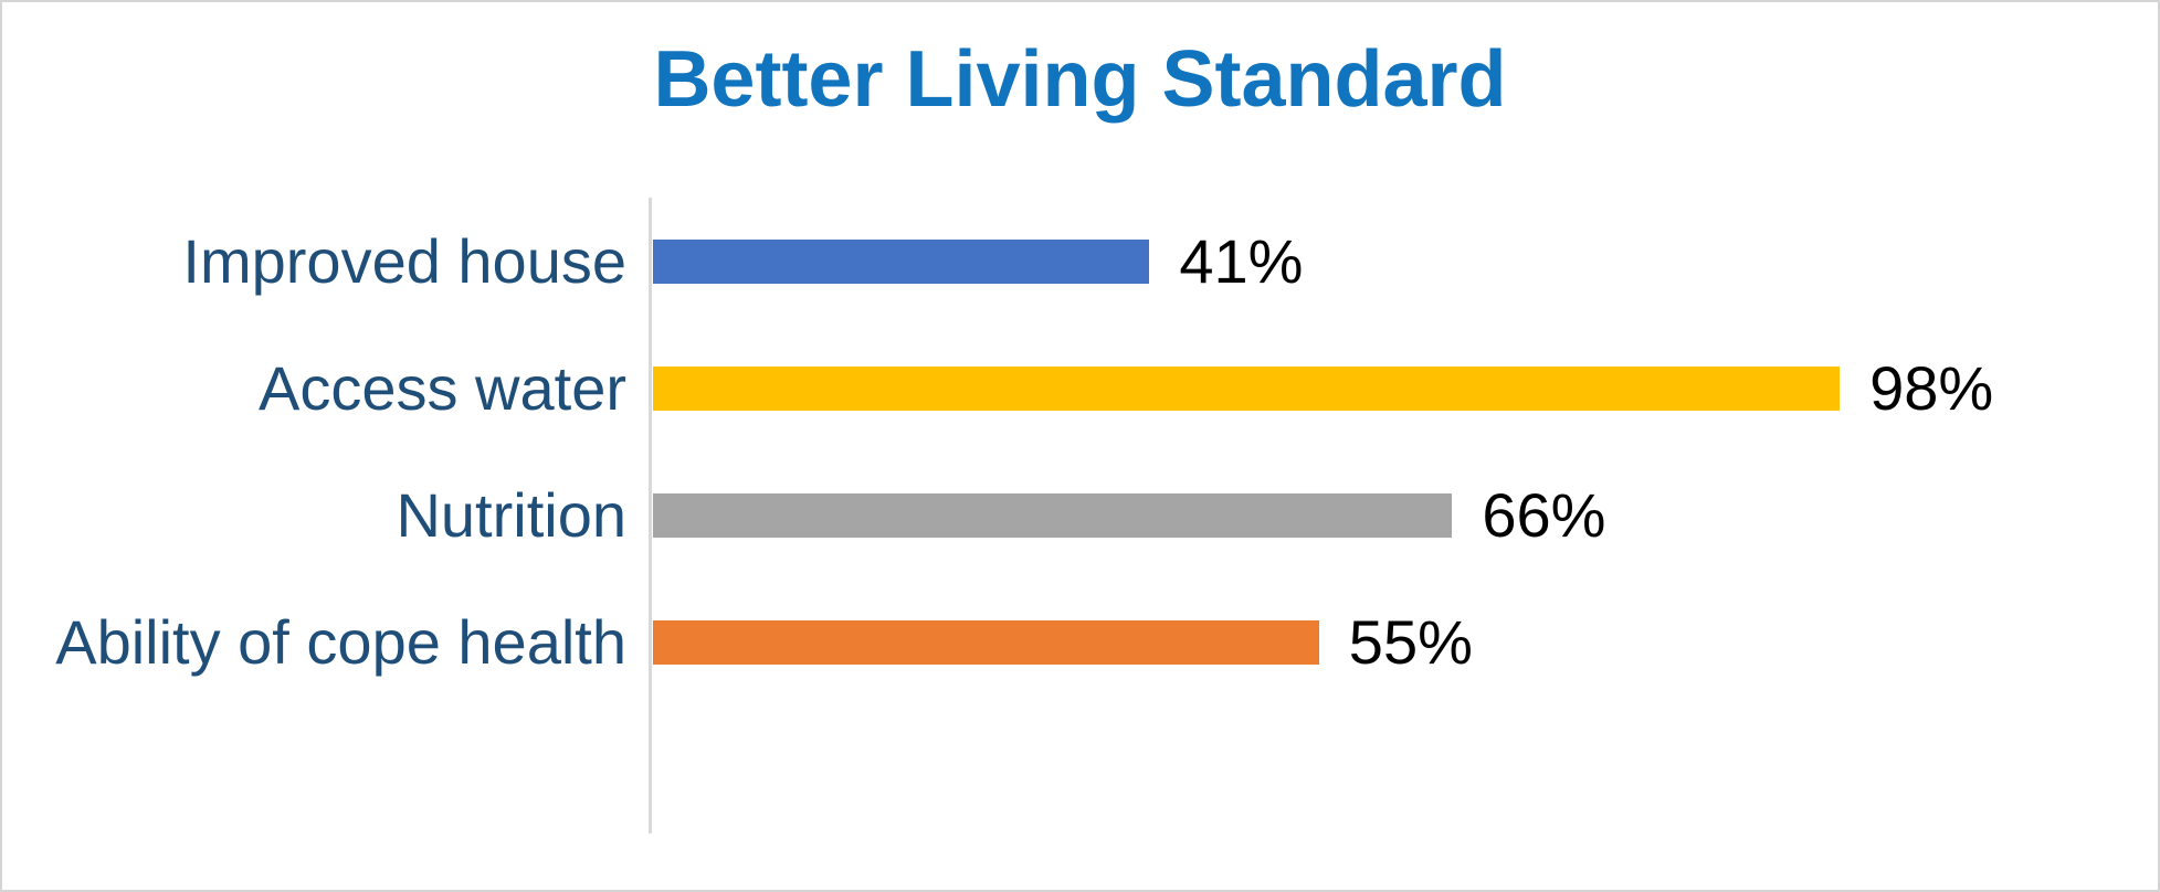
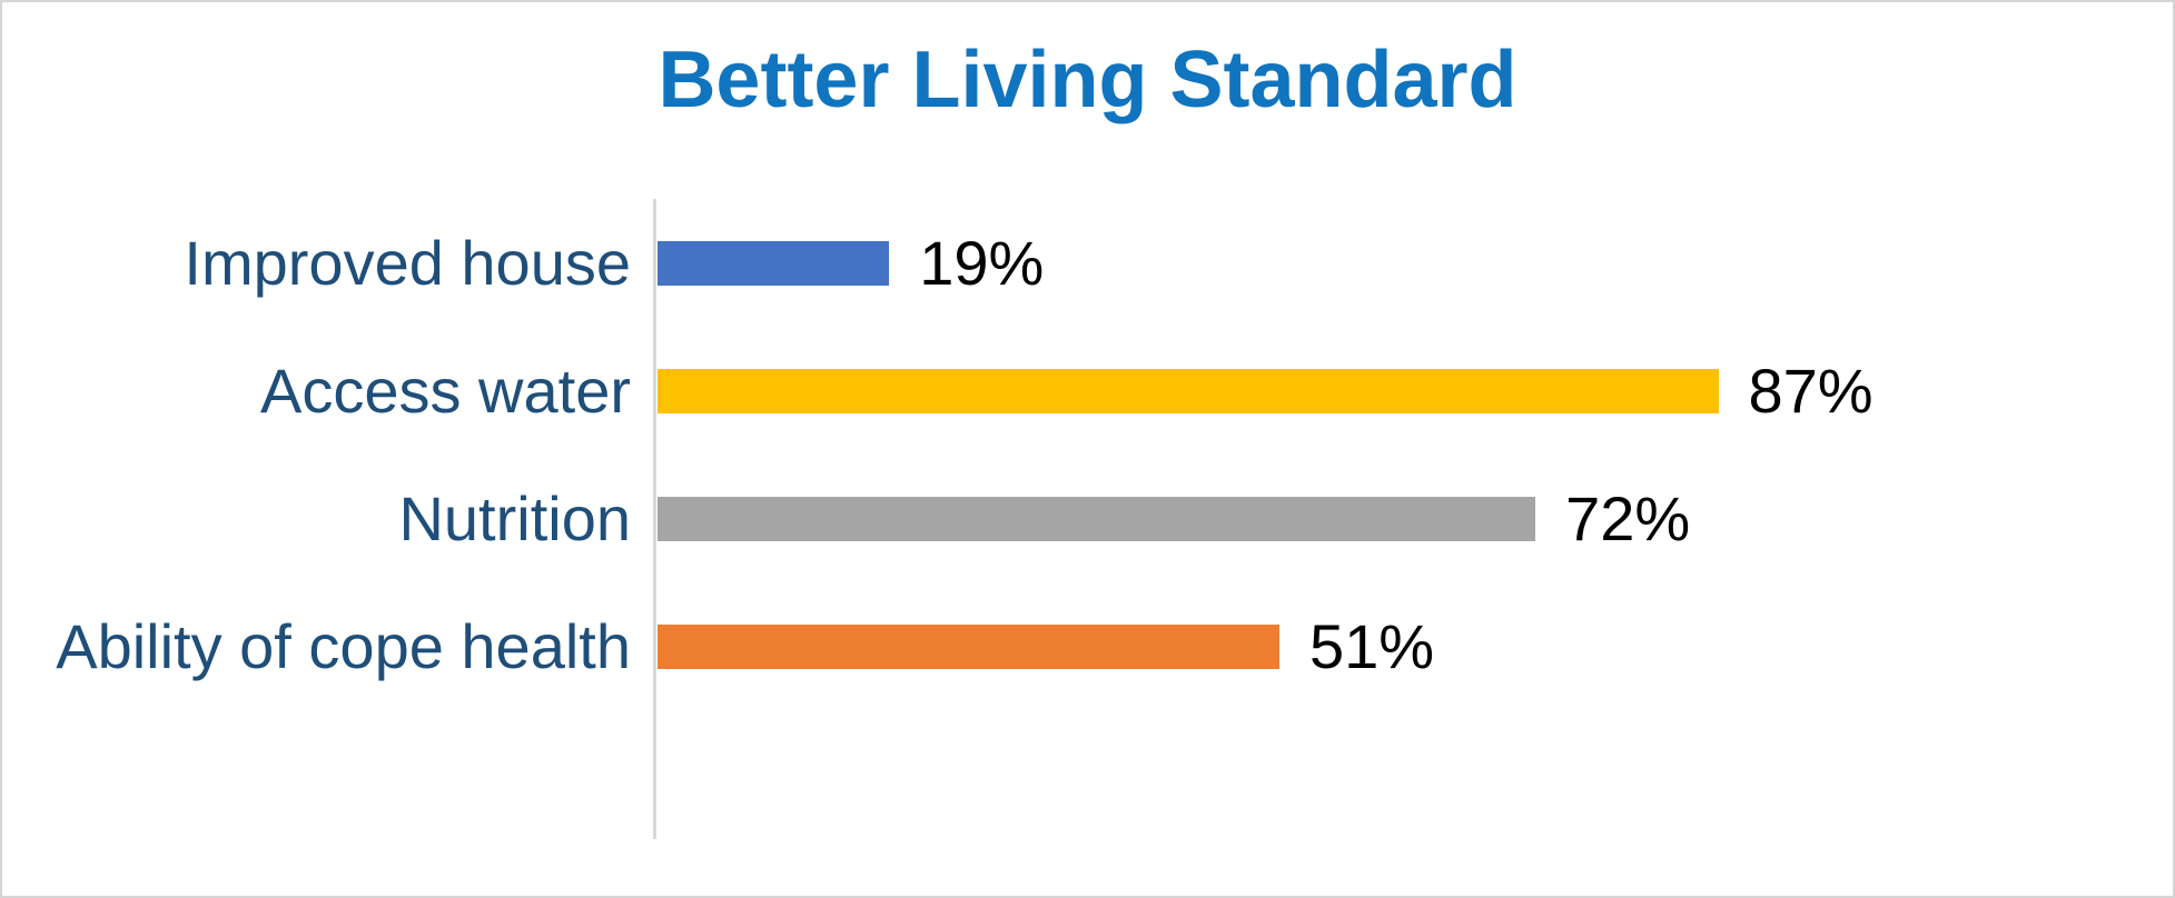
Improved house: 41% -> 19%
Access water: 98% -> 87%
Nutrition: 66% -> 72%
Ability of cope health: 55% -> 51%
